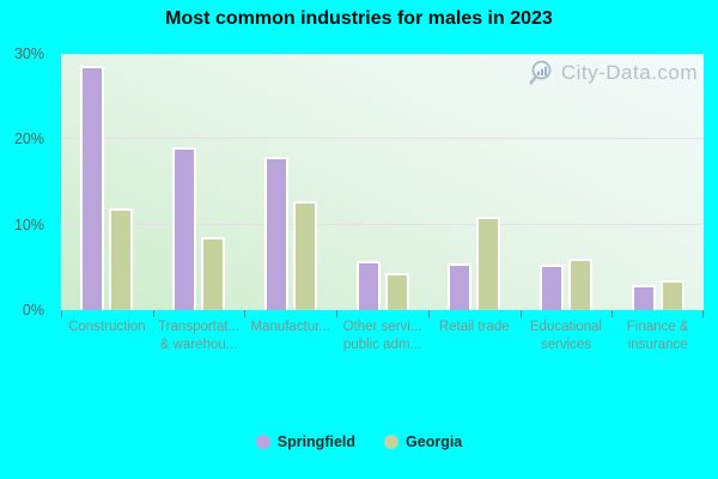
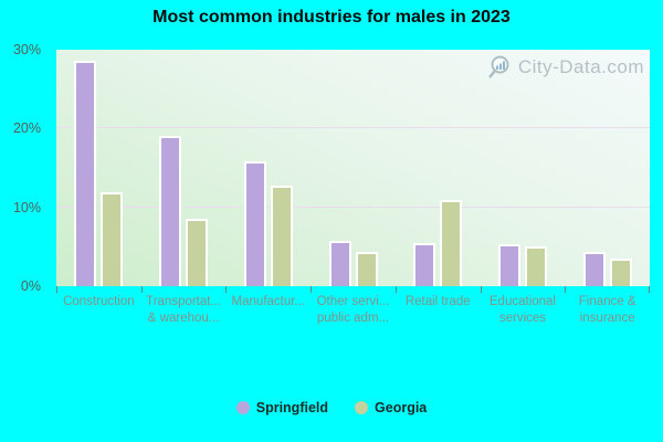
Springfield/Manufactur...: 18% -> 16%
Georgia/Educational services: 6% -> 5%
Springfield/Finance & insurance: 3% -> 4%
